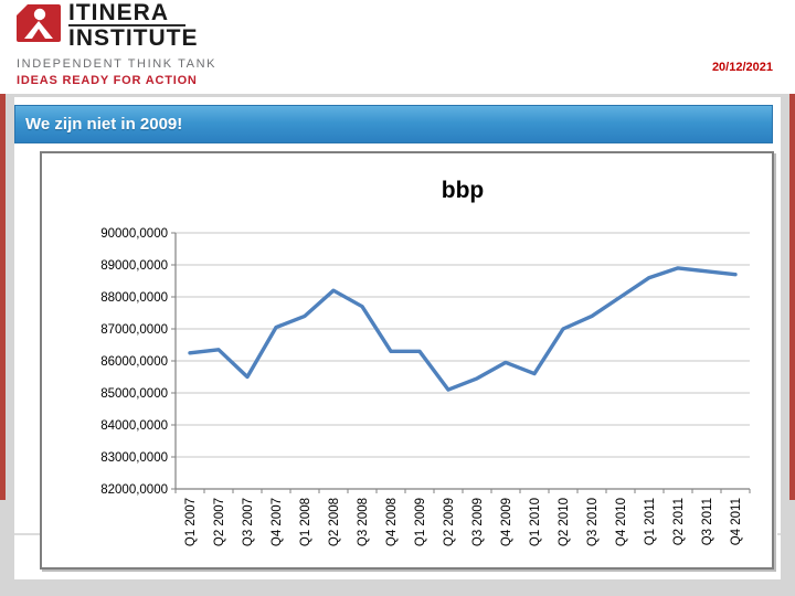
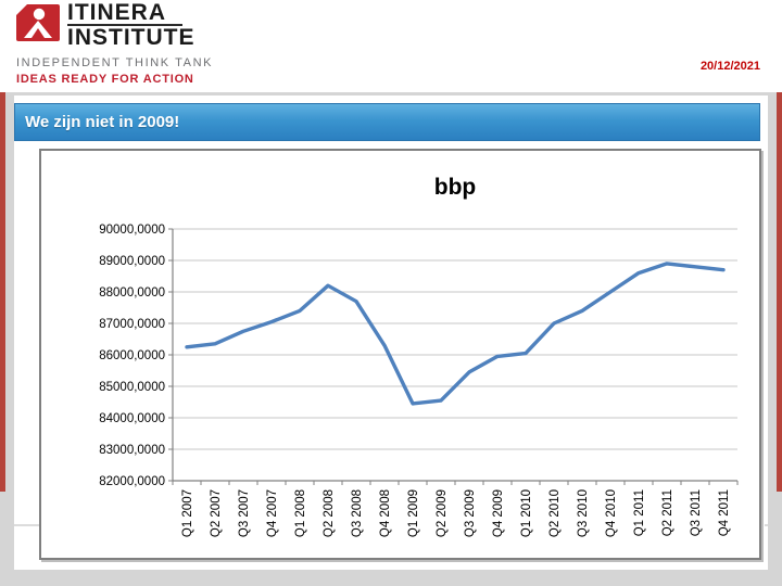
Q3 2007: 85500 -> 86800
Q1 2009: 86300 -> 84400
Q2 2009: 85100 -> 84600
Q1 2010: 85600 -> 86000
